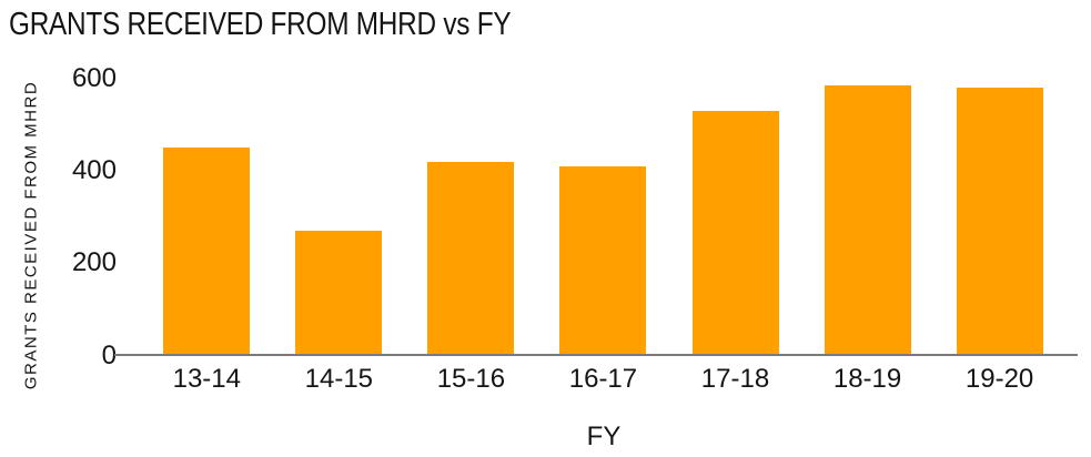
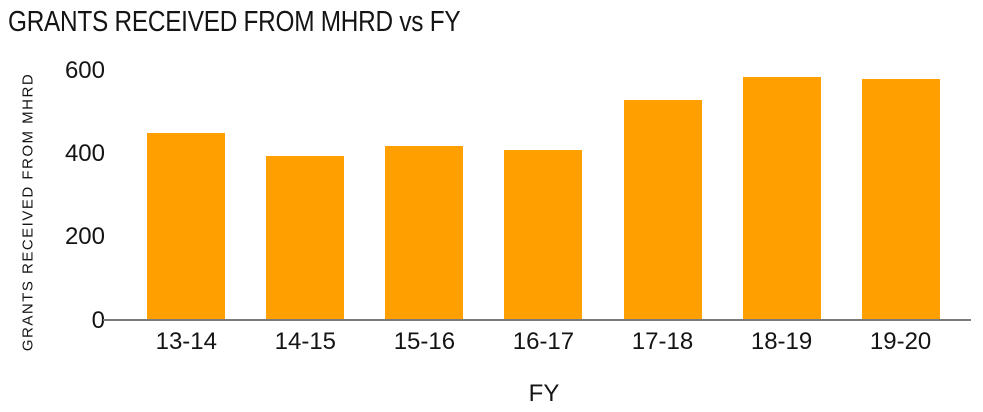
14-15: 270 -> 400
